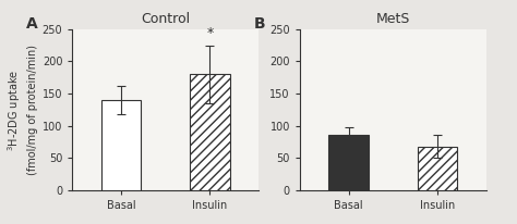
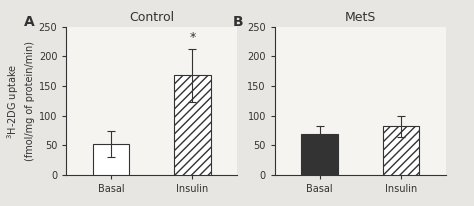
Control/Basal: 140 -> 53
Control/Insulin: 180 -> 168
MetS/Basal: 86 -> 70
MetS/Insulin: 68 -> 82
